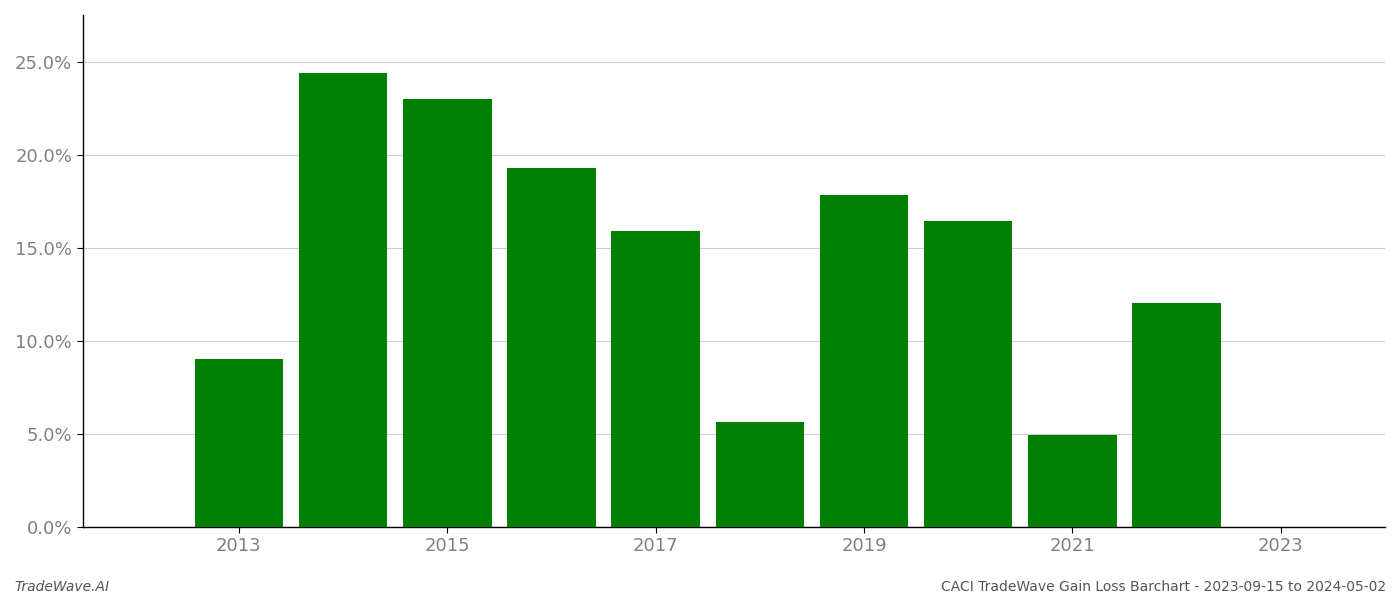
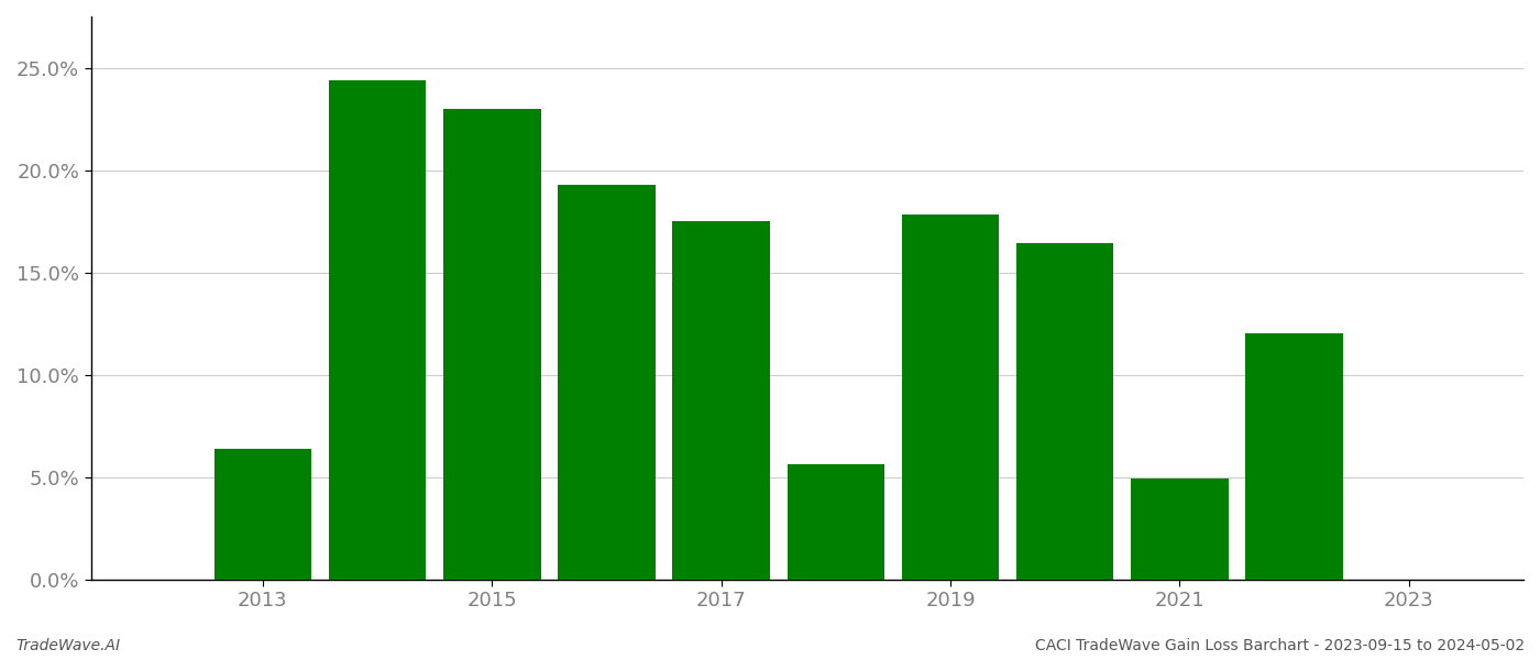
2013: 9.0% -> 6.4%
2017: 15.9% -> 17.5%
